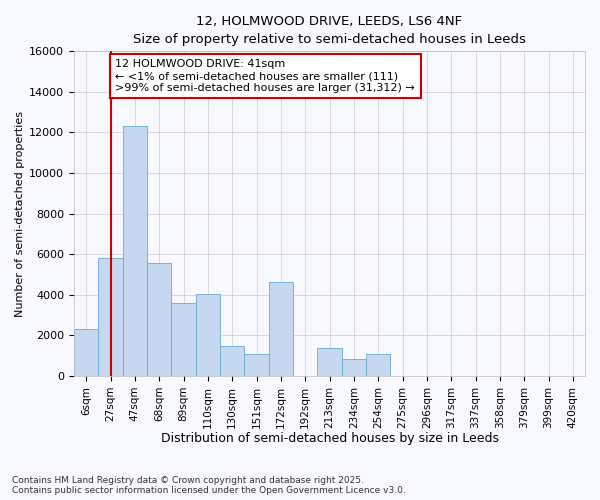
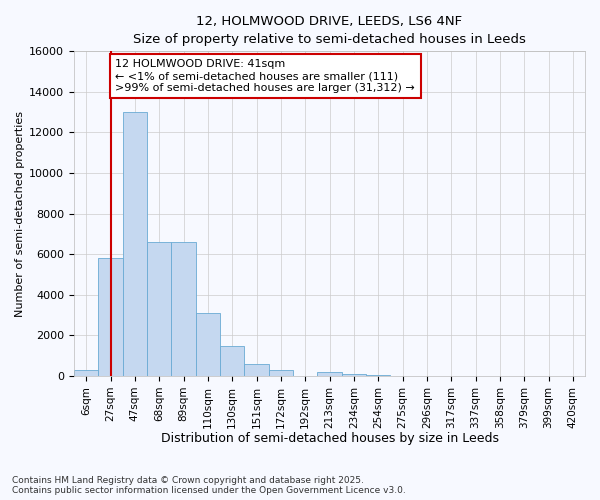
6sqm: 2300 -> 300
47sqm: 12300 -> 13000
68sqm: 5550 -> 6600
89sqm: 3600 -> 6600
110sqm: 4050 -> 3100
151sqm: 1100 -> 600
172sqm: 4650 -> 300
213sqm: 1400 -> 200
234sqm: 850 -> 100
254sqm: 1100 -> 50
